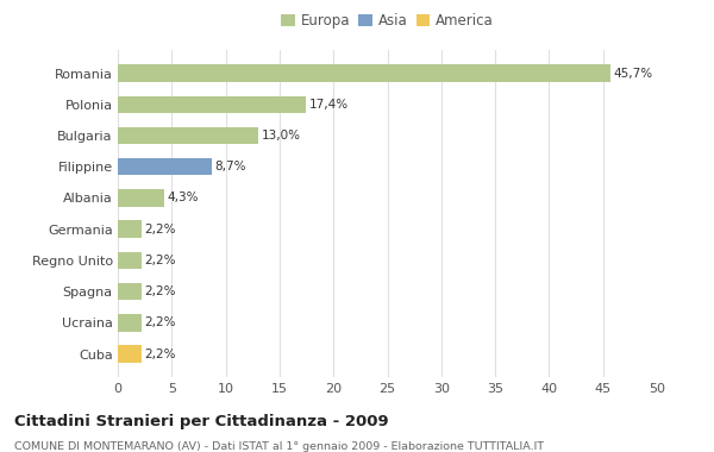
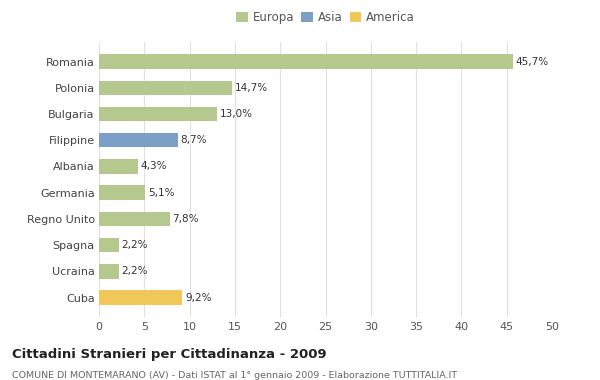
Polonia: 17,4% -> 14,7%
Germania: 2,2% -> 5,1%
Regno Unito: 2,2% -> 7,8%
Cuba: 2,2% -> 9,2%
